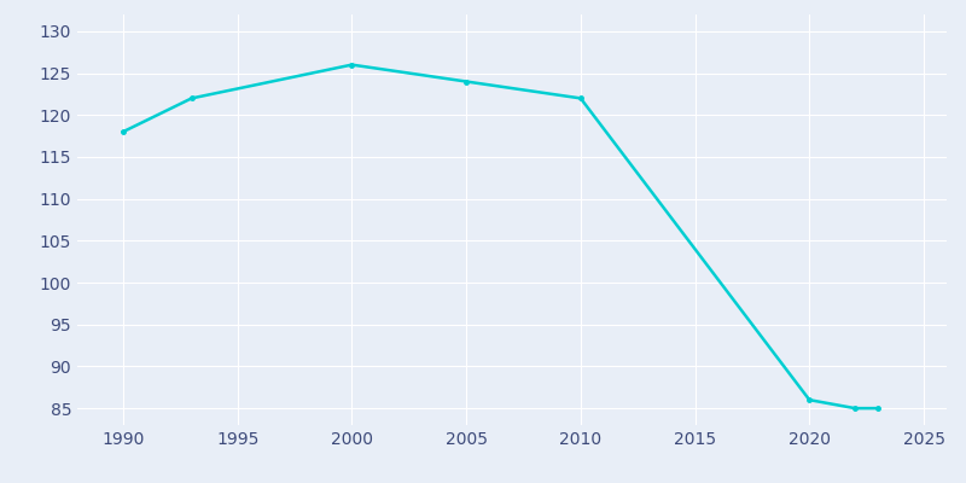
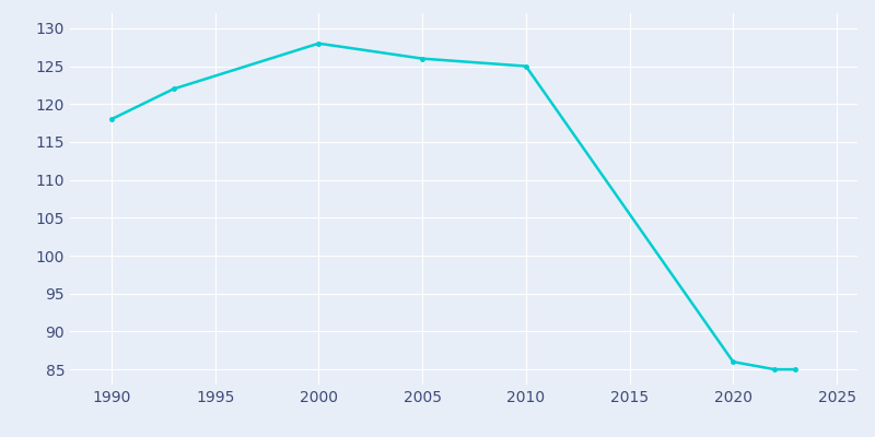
2000: 126 -> 128
2005: 124 -> 126
2010: 122 -> 125
